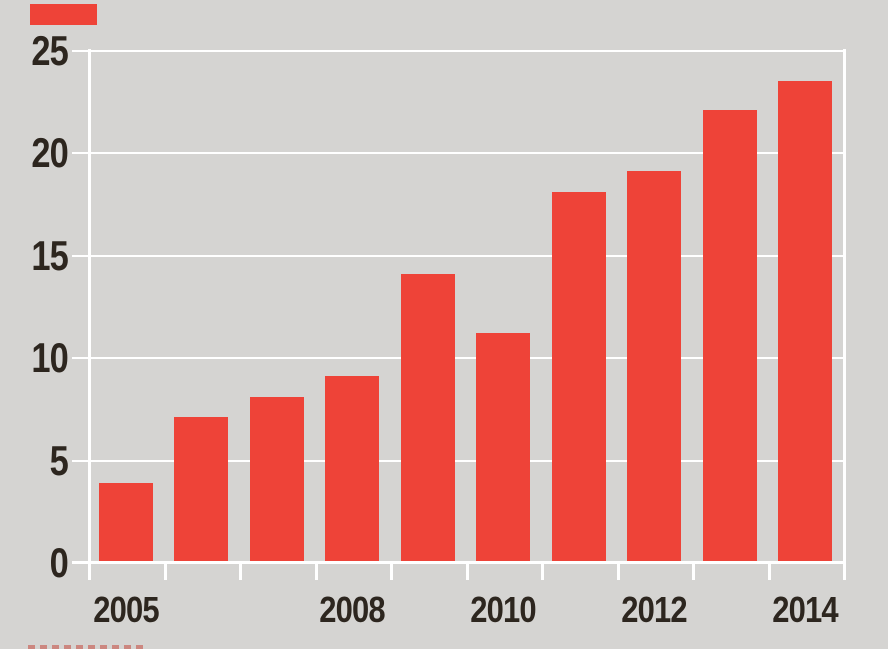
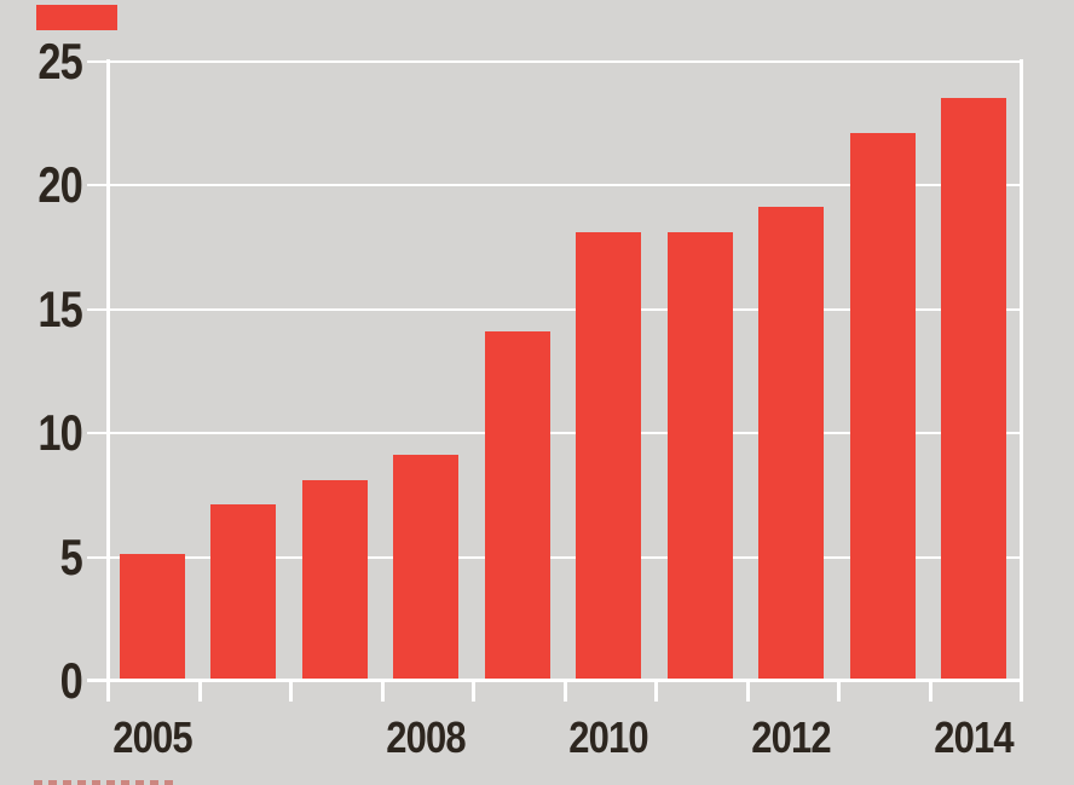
2005: 3.8 -> 5.0
2010: 11.1 -> 18.0
